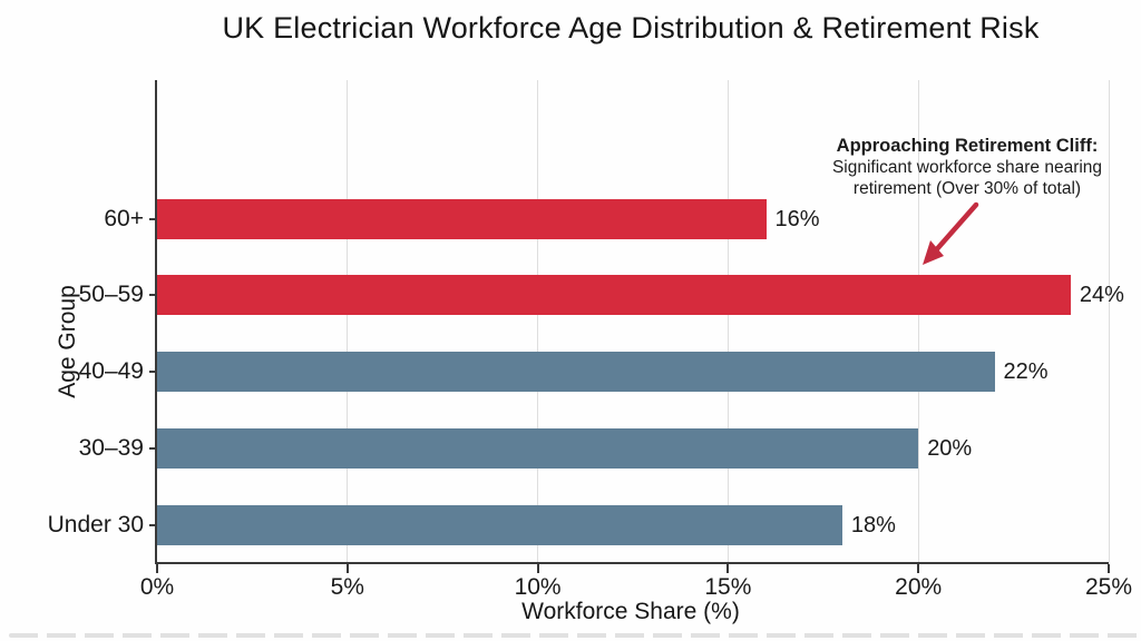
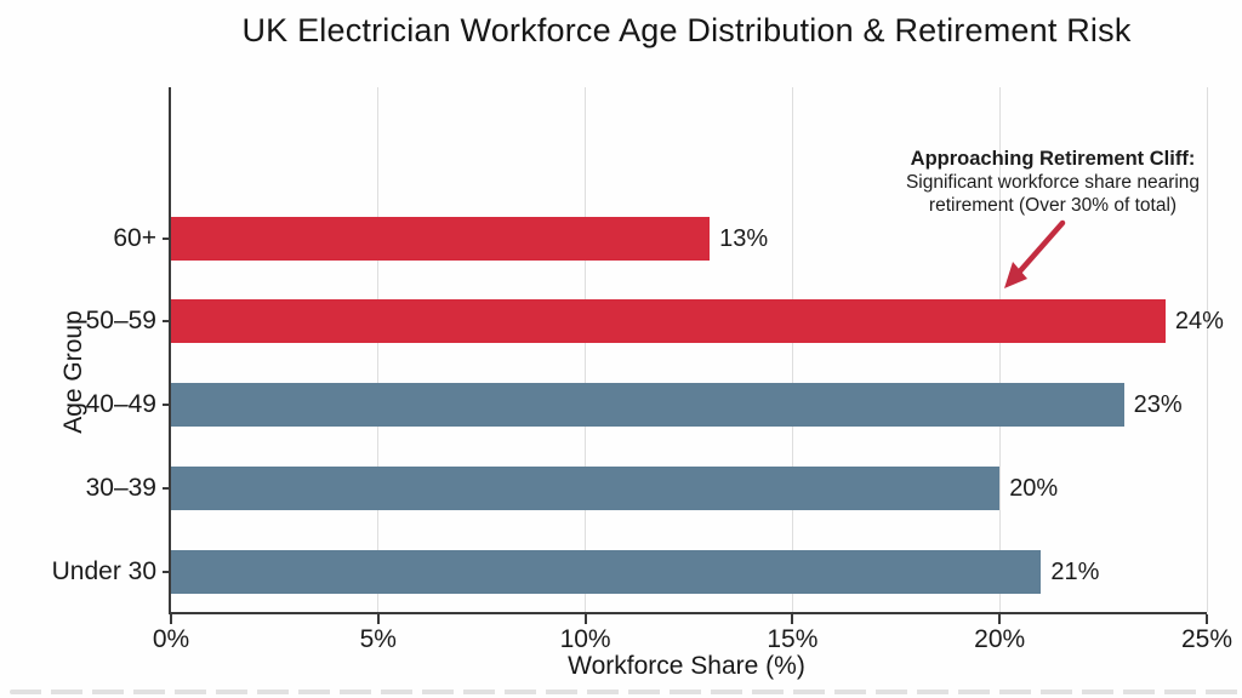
60+: 16% -> 13%
40–49: 22% -> 23%
Under 30: 18% -> 21%
